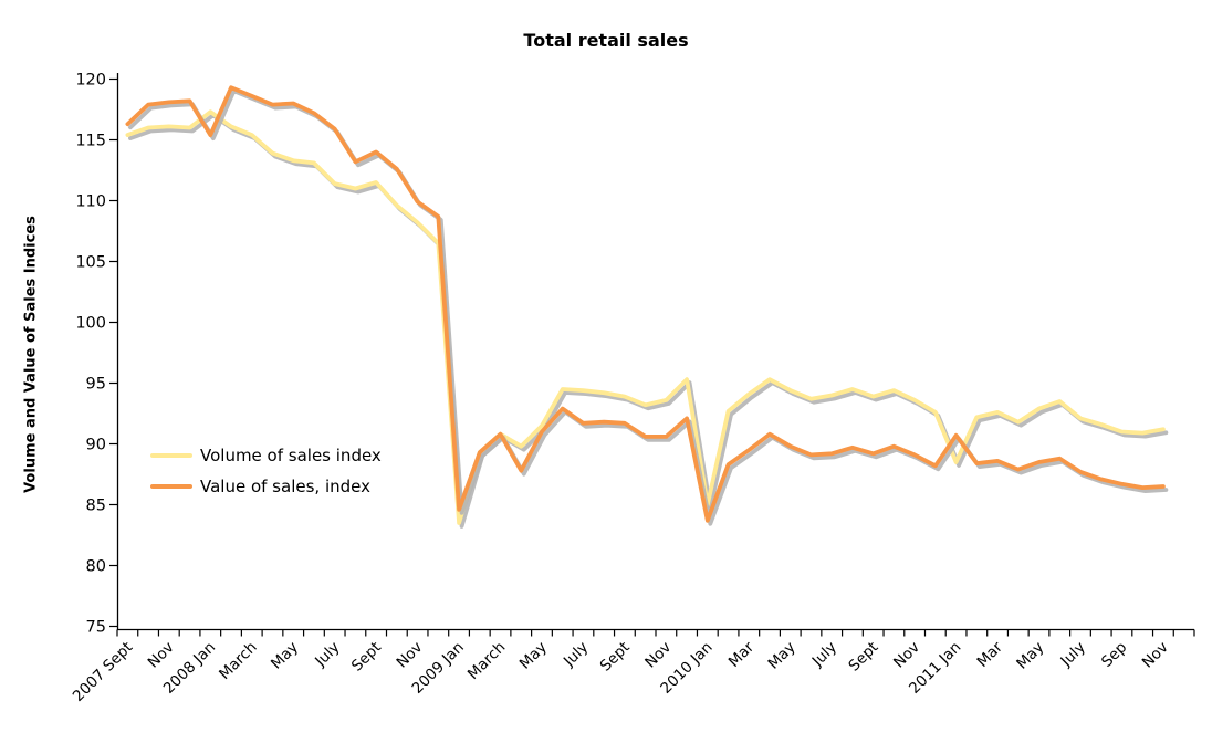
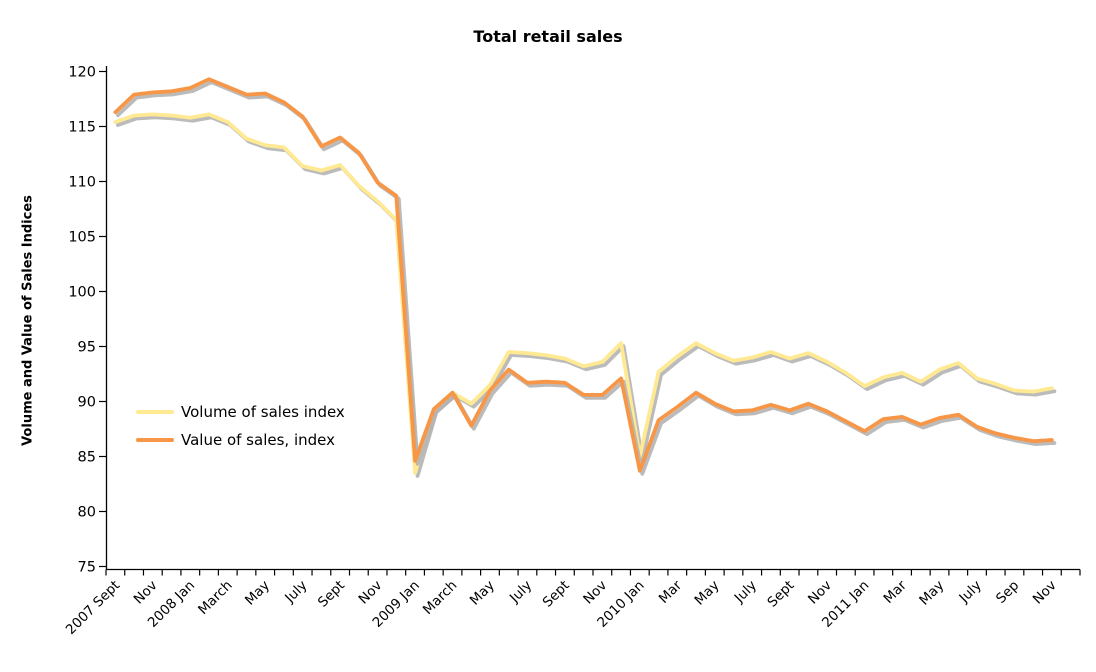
Volume of sales index/2008 Jan: 117.3 -> 115.8
Value of sales, index/2008 Jan: 115.4 -> 118.5
Volume of sales index/2011 Jan: 88.5 -> 91.4
Value of sales, index/2011 Jan: 90.7 -> 87.3
